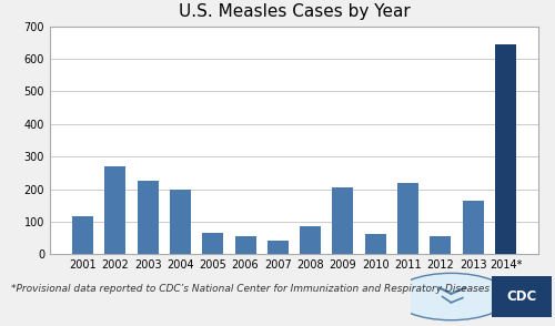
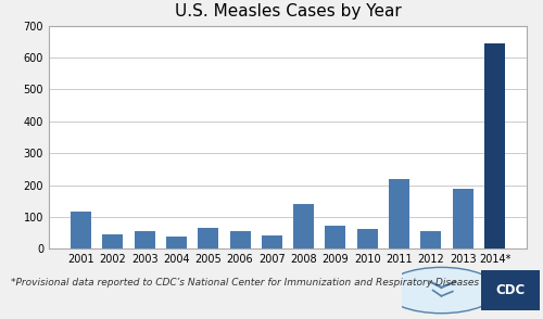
2002: 270 -> 44
2003: 225 -> 56
2004: 200 -> 37
2008: 85 -> 140
2009: 205 -> 71
2013: 165 -> 187
